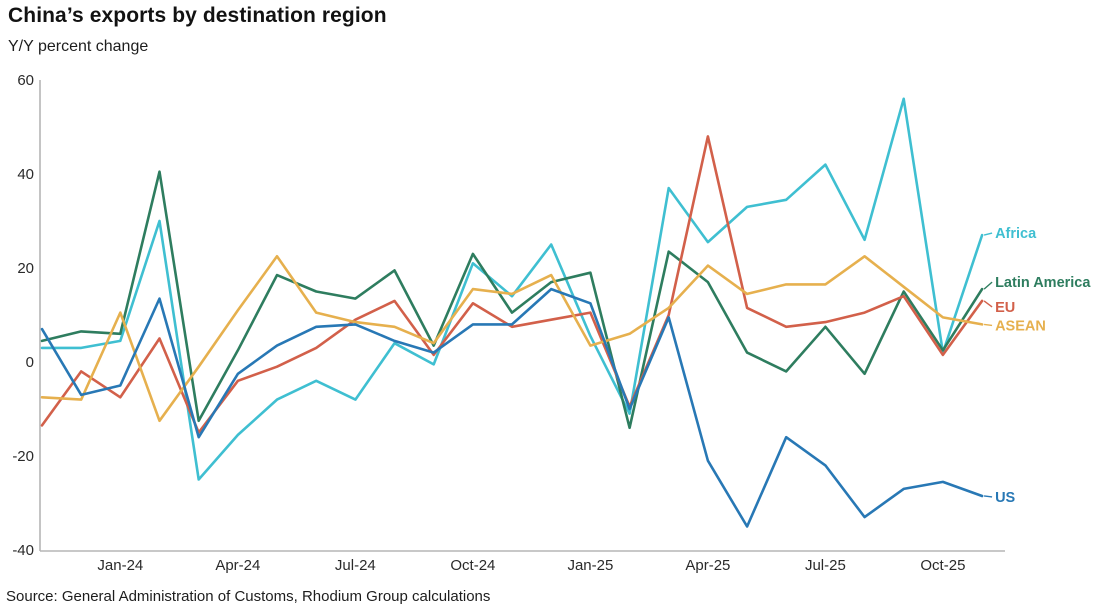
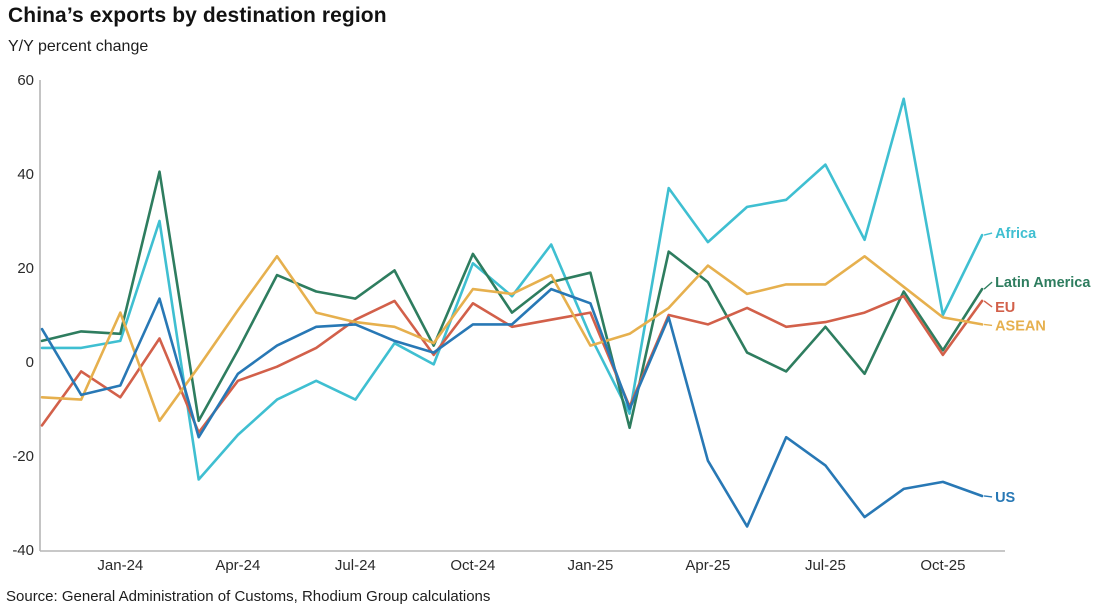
EU/Apr-25: 48 -> 8
Africa/Oct-25: 2 -> 10
